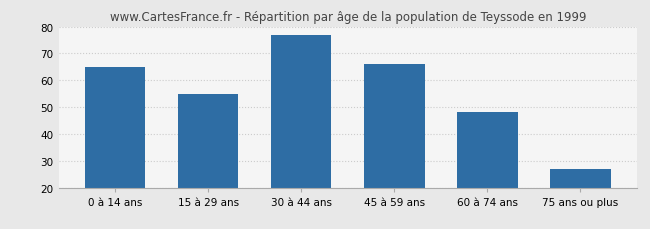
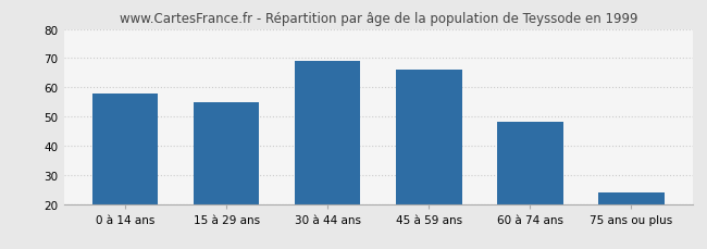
0 à 14 ans: 65 -> 58
30 à 44 ans: 77 -> 69
75 ans ou plus: 27 -> 24
